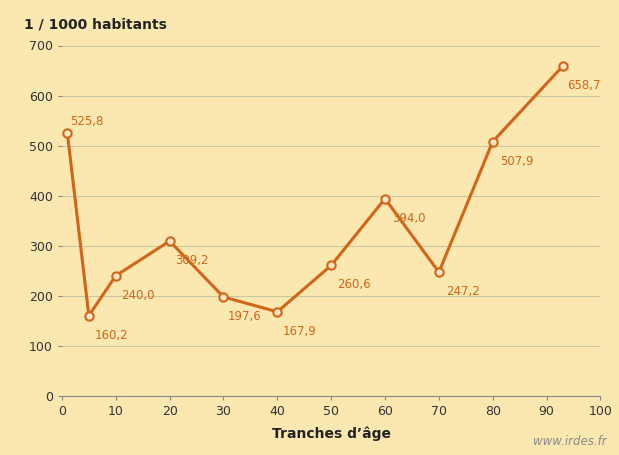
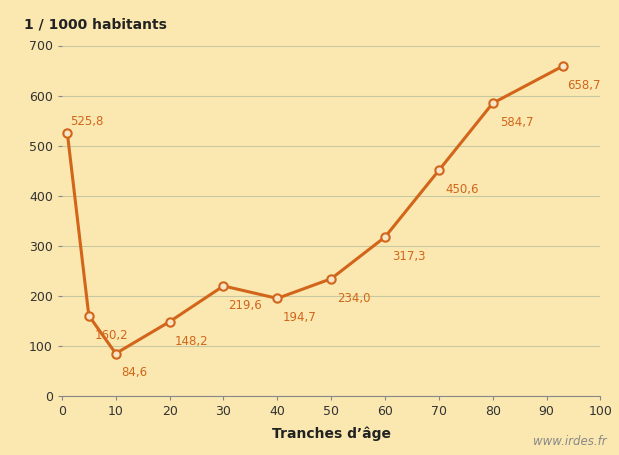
10: 240,0 -> 84,6
20: 309,2 -> 148,2
30: 197,6 -> 219,6
40: 167,9 -> 194,7
50: 260,6 -> 234,0
60: 394,0 -> 317,3
70: 247,2 -> 450,6
80: 507,9 -> 584,7
